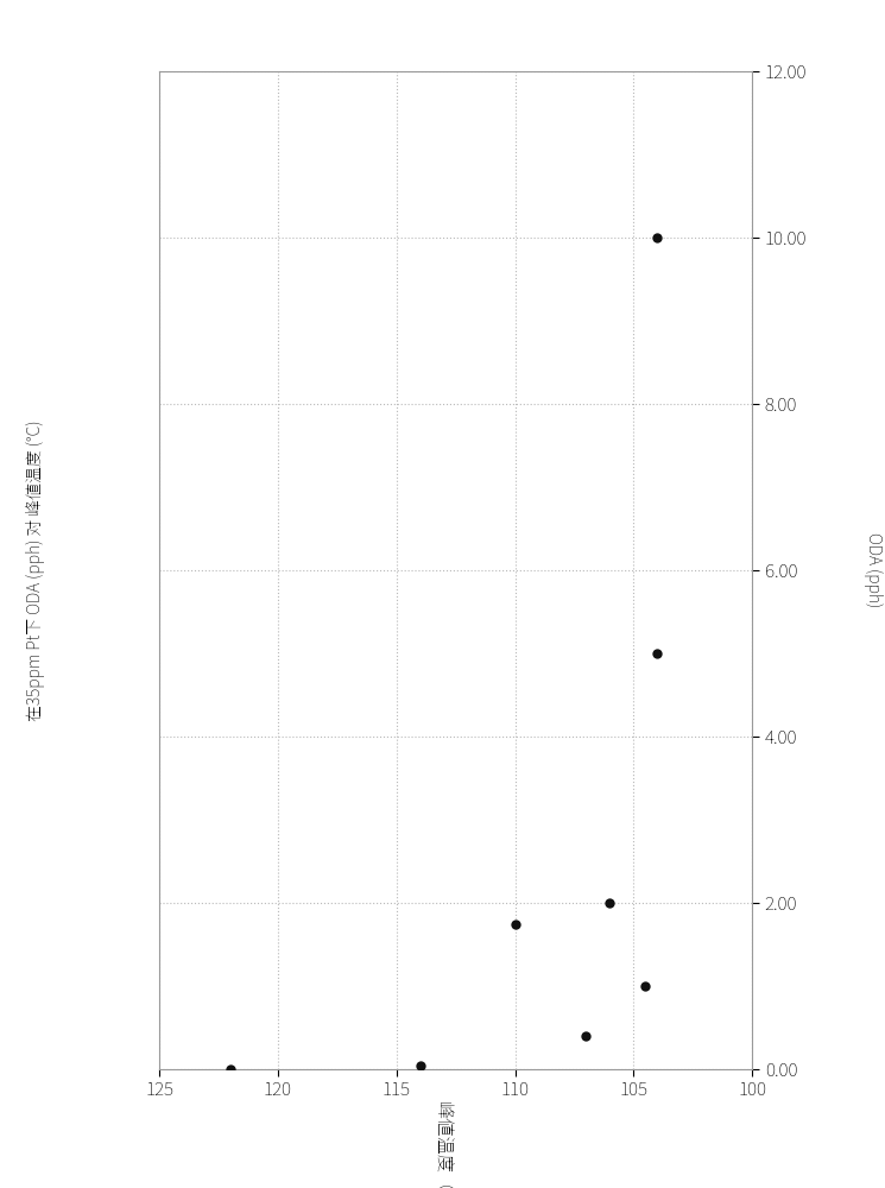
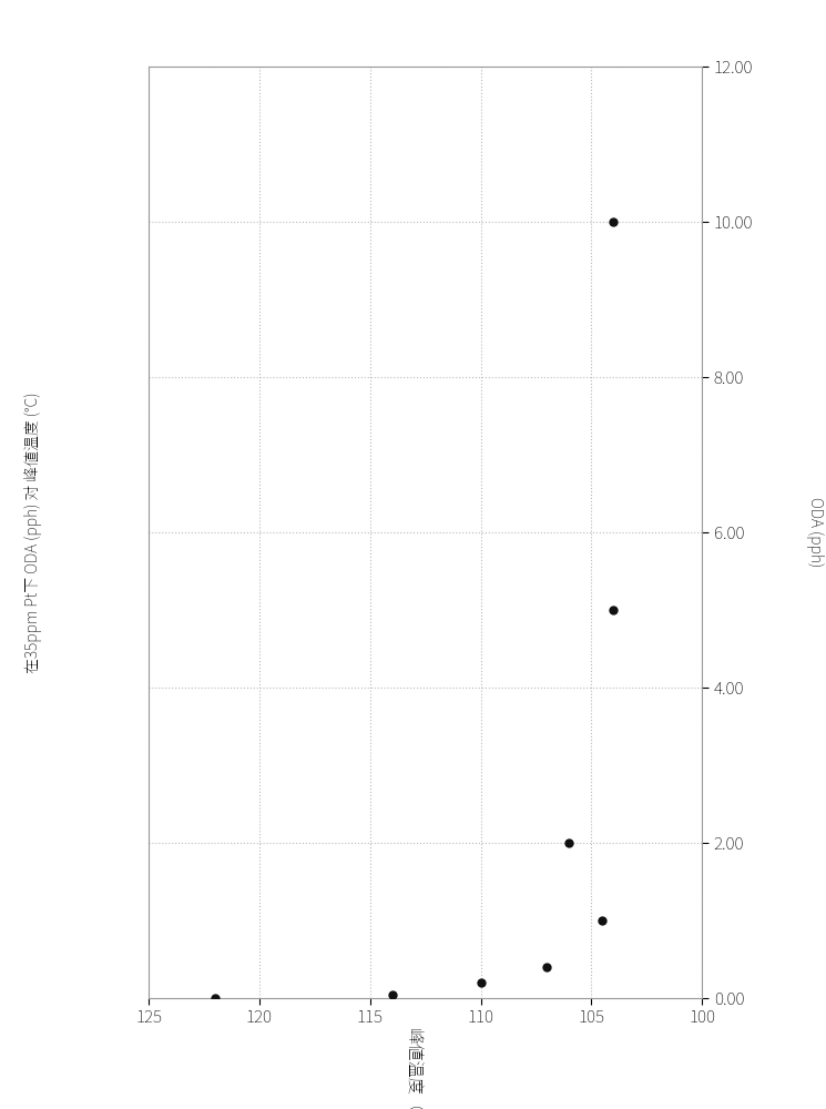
110: 1.74 -> 0.20
